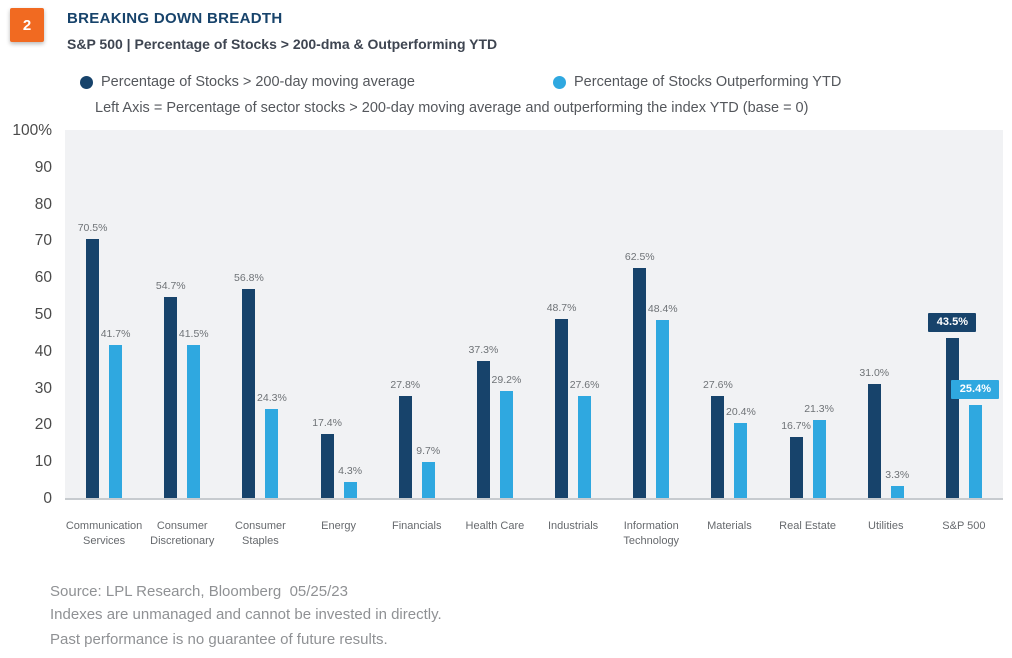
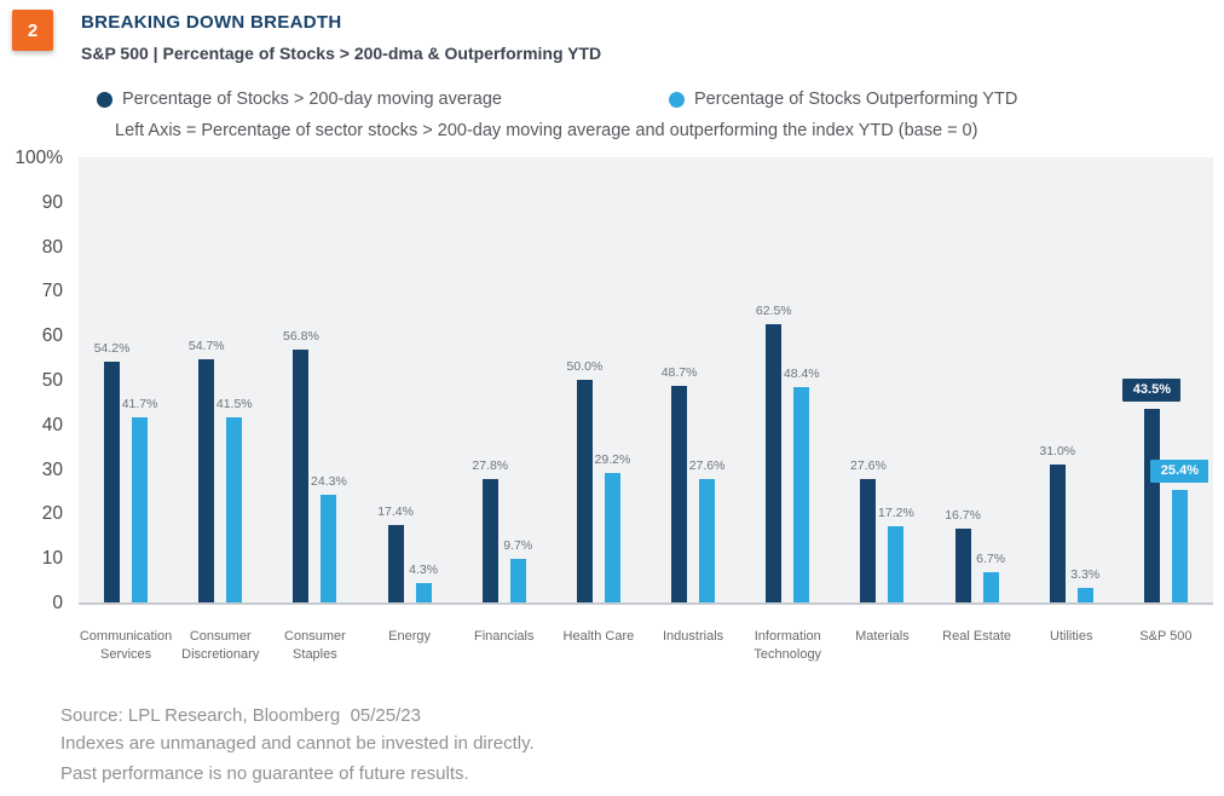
Percentage of Stocks > 200-day moving average/Communication Services: 70.5% -> 54.2%
Percentage of Stocks > 200-day moving average/Health Care: 37.3% -> 50.0%
Percentage of Stocks Outperforming YTD/Materials: 20.4% -> 17.2%
Percentage of Stocks Outperforming YTD/Real Estate: 21.3% -> 6.7%
